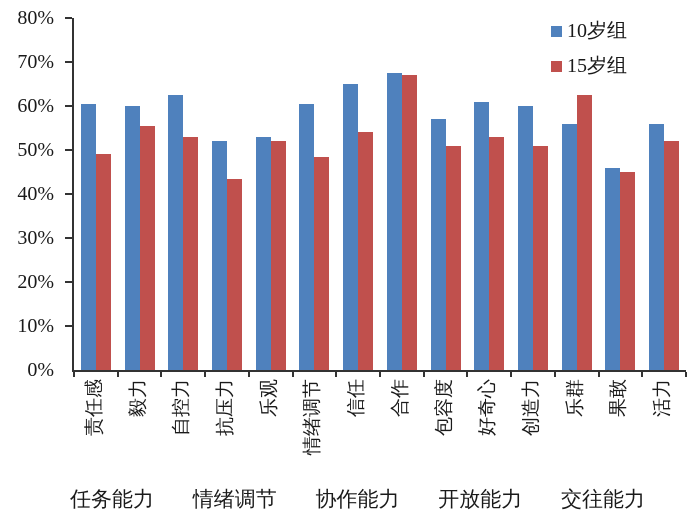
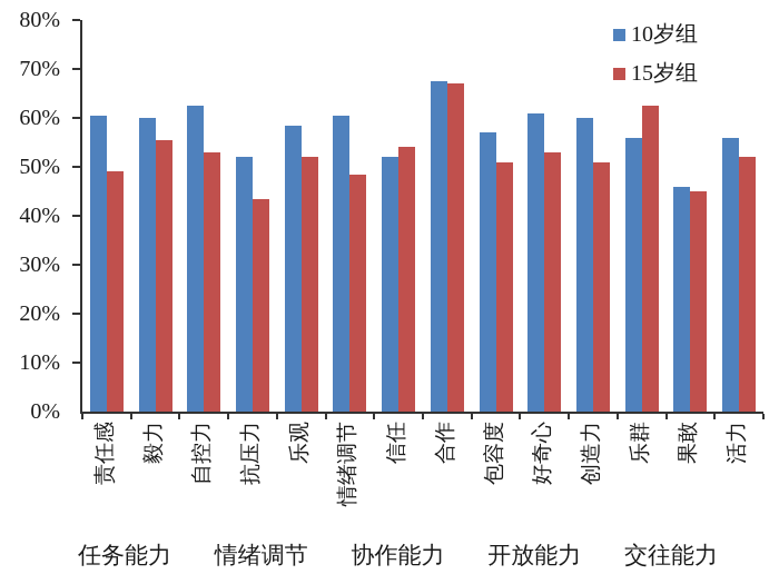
10岁组/乐观: 53% -> 58%
10岁组/信任: 65% -> 52%
